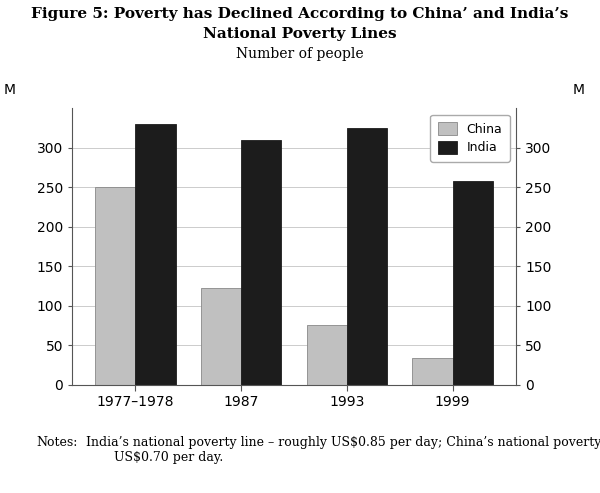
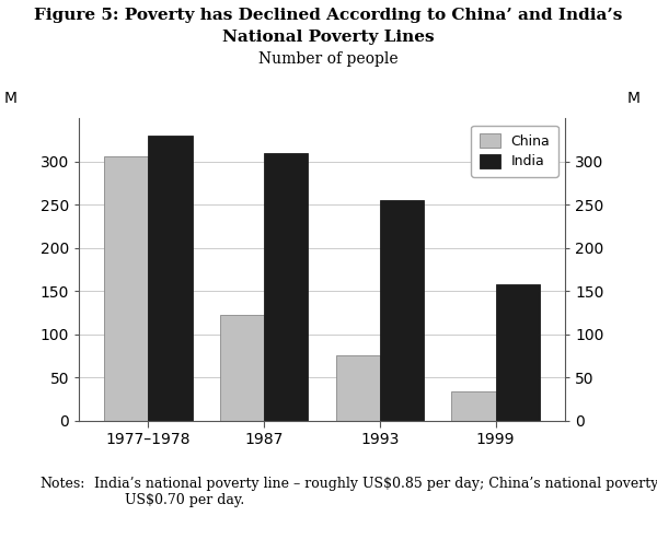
China/1977–1978: 250 -> 306
India/1993: 325 -> 256
India/1999: 258 -> 158
